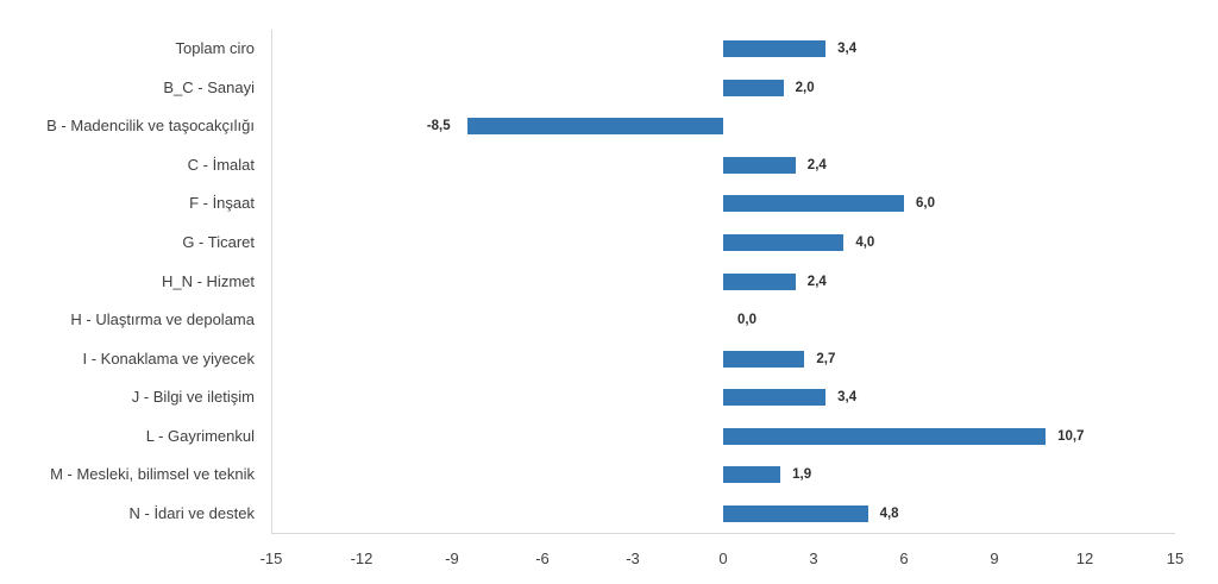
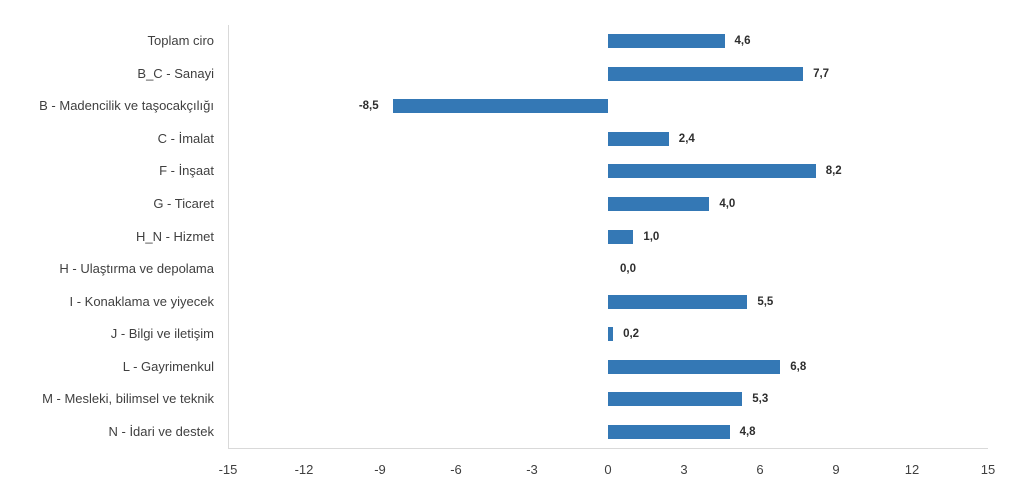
Toplam ciro: 3,4 -> 4,6
B_C - Sanayi: 2,0 -> 7,7
F - İnşaat: 6,0 -> 8,2
H_N - Hizmet: 2,4 -> 1,0
I - Konaklama ve yiyecek: 2,7 -> 5,5
J - Bilgi ve iletişim: 3,4 -> 0,2
L - Gayrimenkul: 10,7 -> 6,8
M - Mesleki, bilimsel ve teknik: 1,9 -> 5,3
